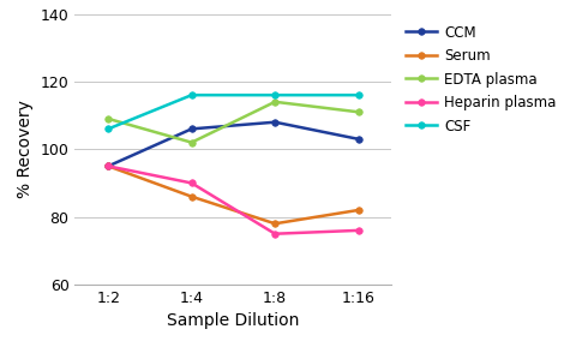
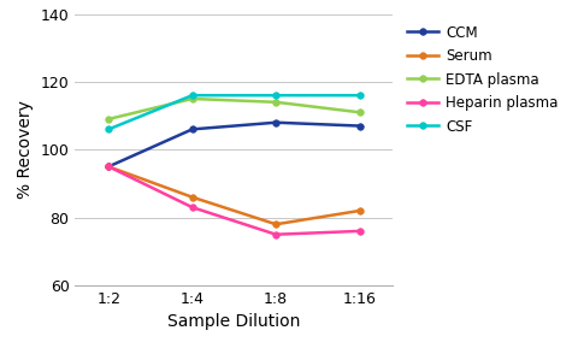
EDTA plasma/1:4: 102 -> 115
Heparin plasma/1:4: 90 -> 83
CCM/1:16: 103 -> 107
